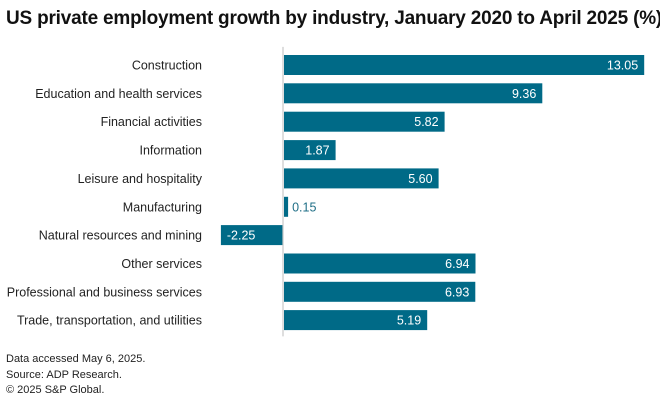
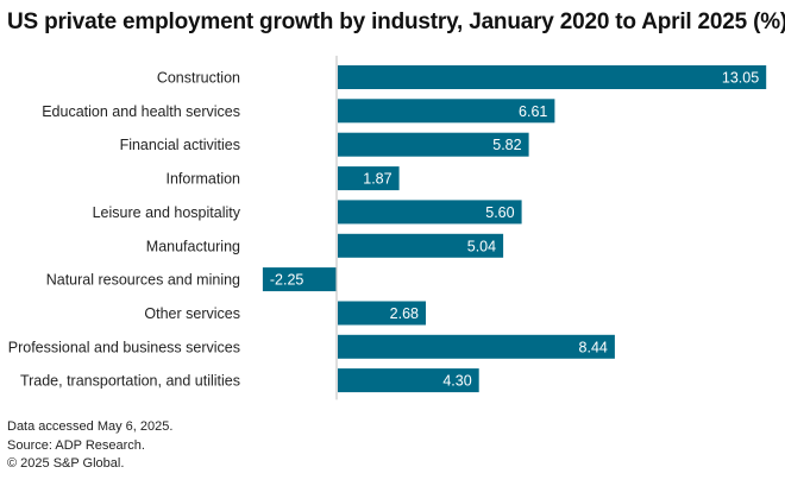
Education and health services: 9.36 -> 6.61
Manufacturing: 0.15 -> 5.04
Other services: 6.94 -> 2.68
Professional and business services: 6.93 -> 8.44
Trade, transportation, and utilities: 5.19 -> 4.30
